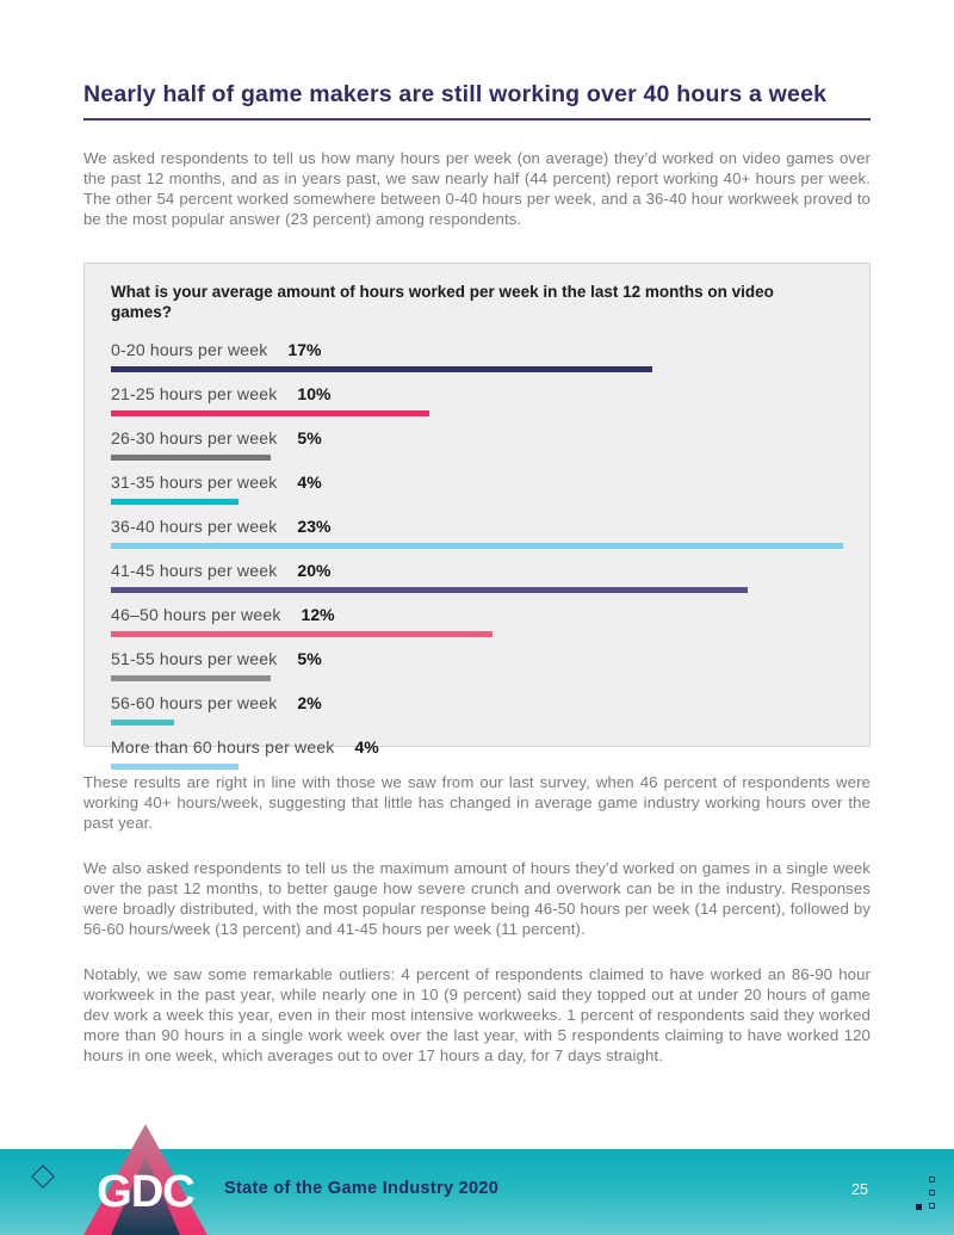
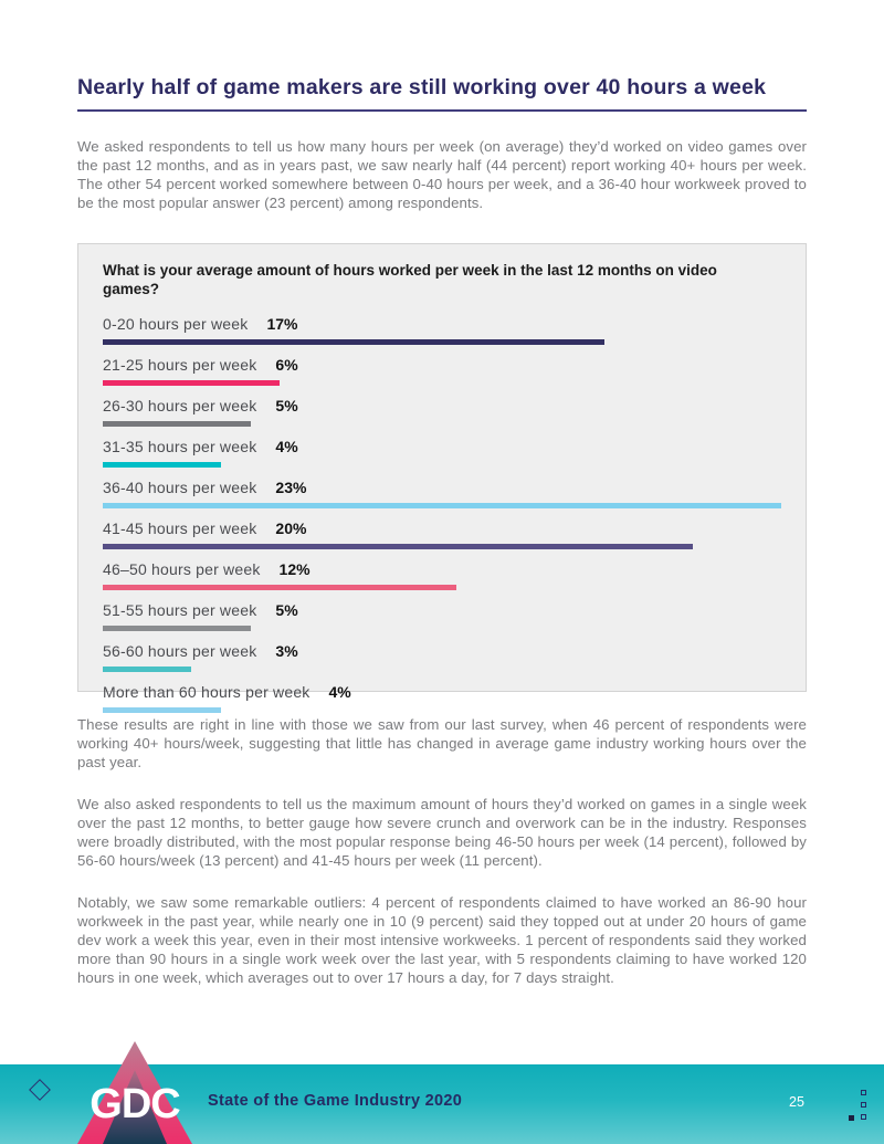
21-25 hours per week: 10% -> 6%
56-60 hours per week: 2% -> 3%
